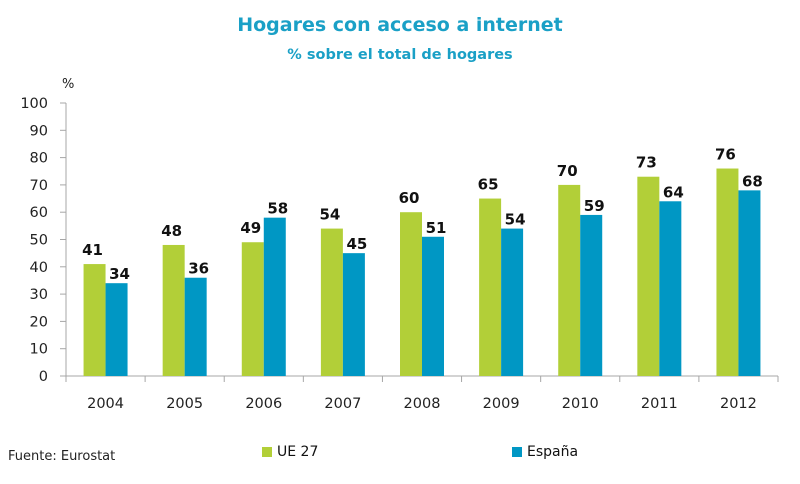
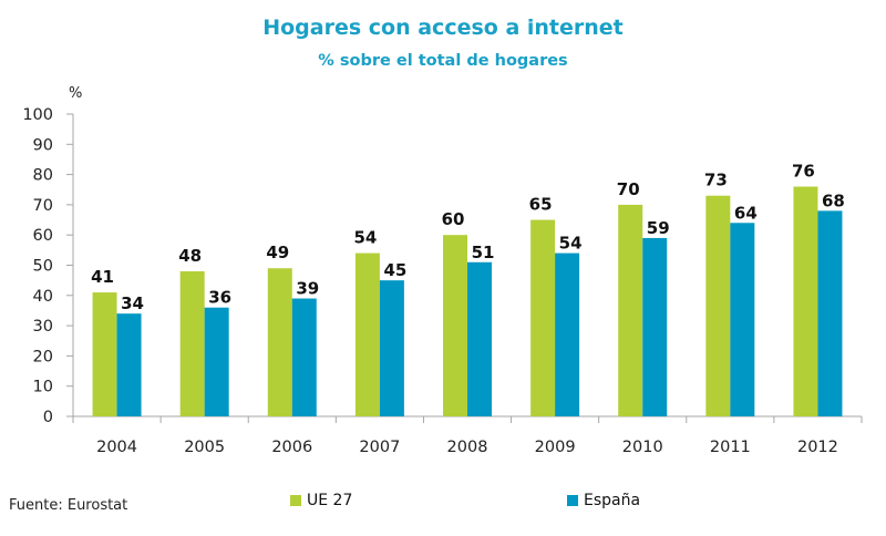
España/2006: 58 -> 39
